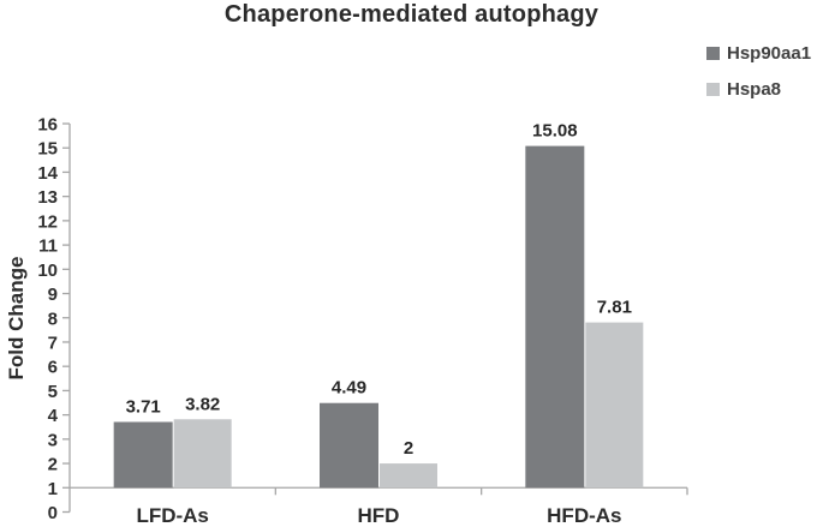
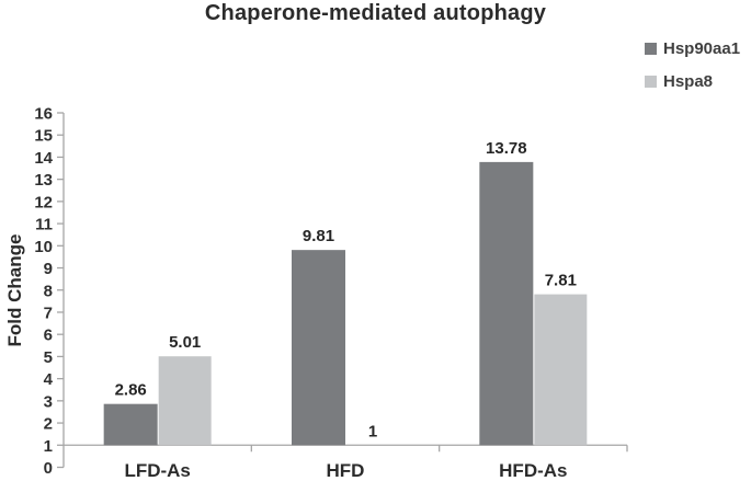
Hsp90aa1/LFD-As: 3.71 -> 2.86
Hspa8/LFD-As: 3.82 -> 5.01
Hsp90aa1/HFD: 4.49 -> 9.81
Hspa8/HFD: 2 -> 1
Hsp90aa1/HFD-As: 15.08 -> 13.78
